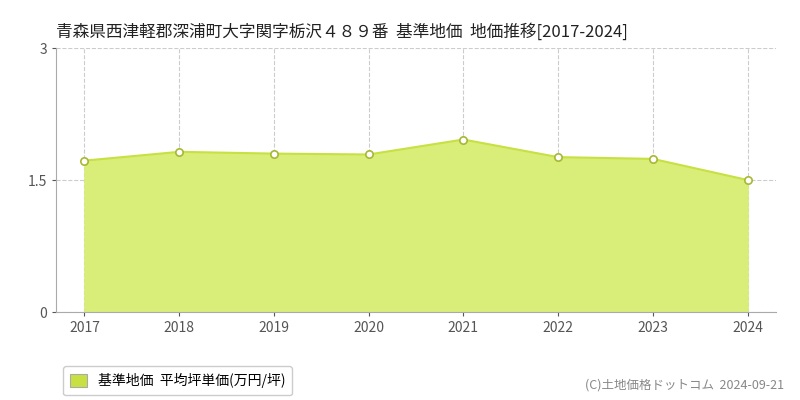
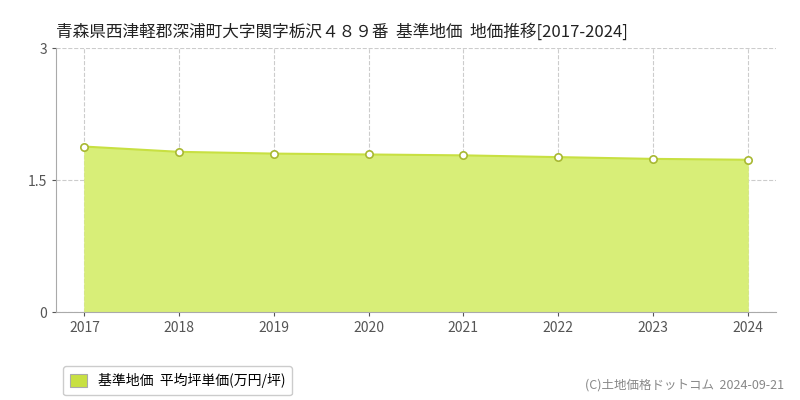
2017: 1.72 -> 1.88
2021: 1.96 -> 1.78
2024: 1.50 -> 1.73
